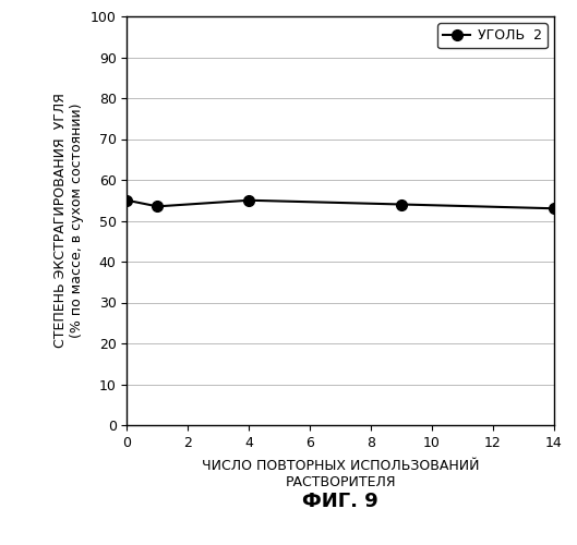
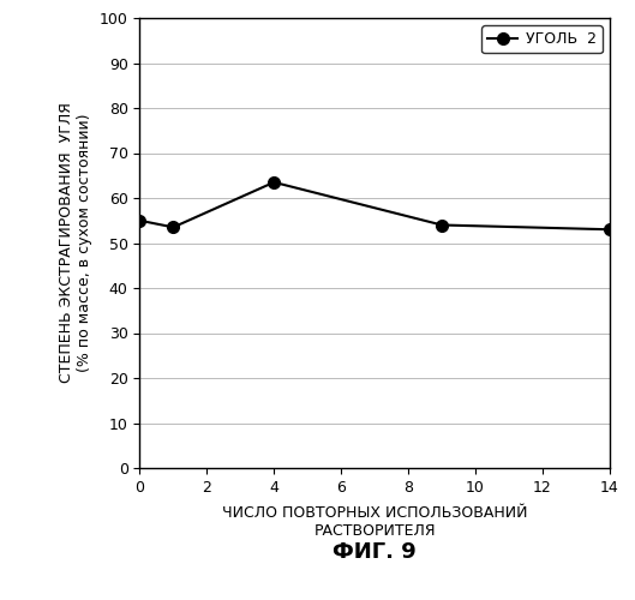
4: 55.0 -> 63.5
